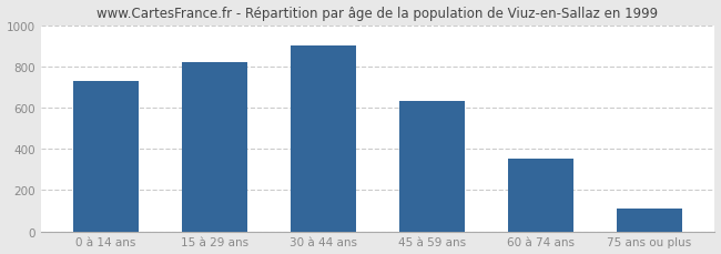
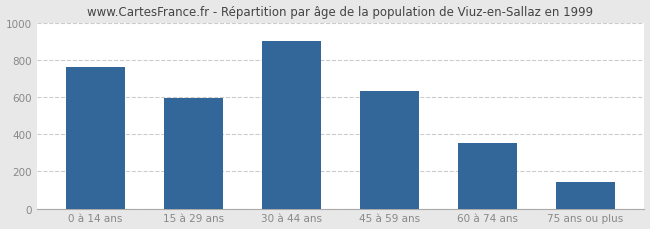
0 à 14 ans: 730 -> 760
15 à 29 ans: 820 -> 600
75 ans ou plus: 110 -> 140
